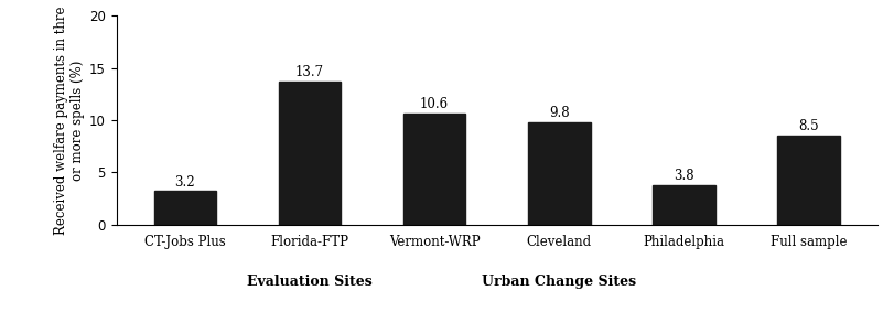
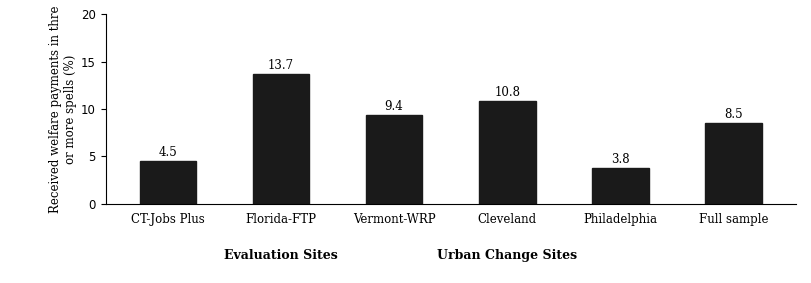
CT-Jobs Plus: 3.2 -> 4.5
Vermont-WRP: 10.6 -> 9.4
Cleveland: 9.8 -> 10.8
